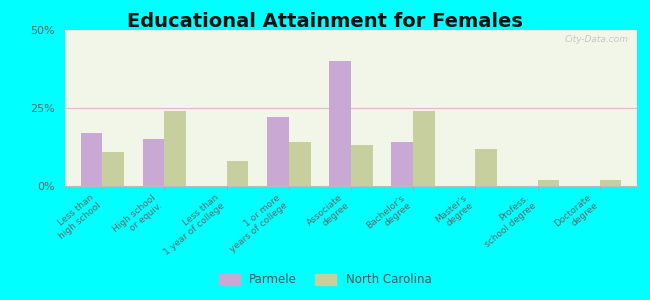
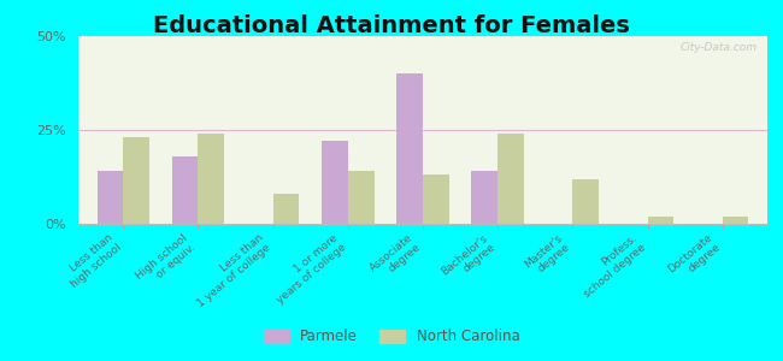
Parmele/Less than high school: 17% -> 14%
North Carolina/Less than high school: 11% -> 23%
Parmele/High school or equiv.: 15% -> 18%
